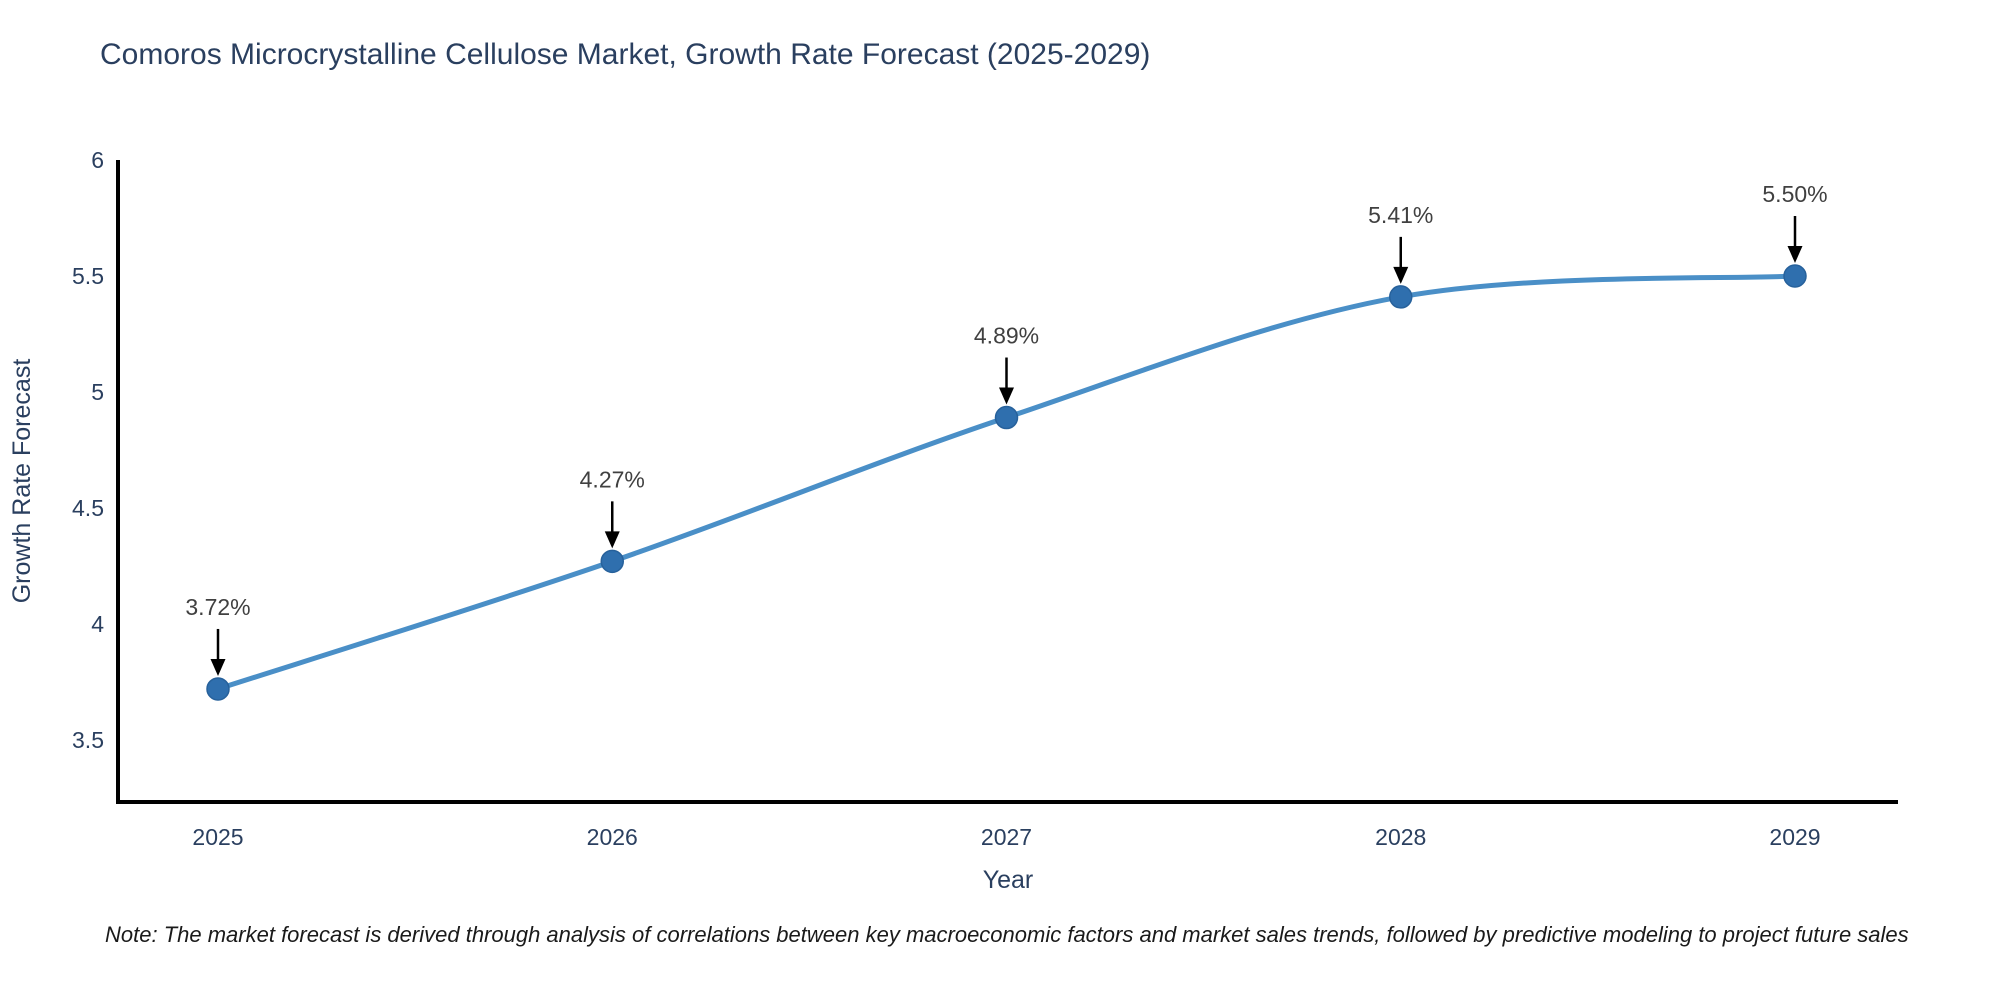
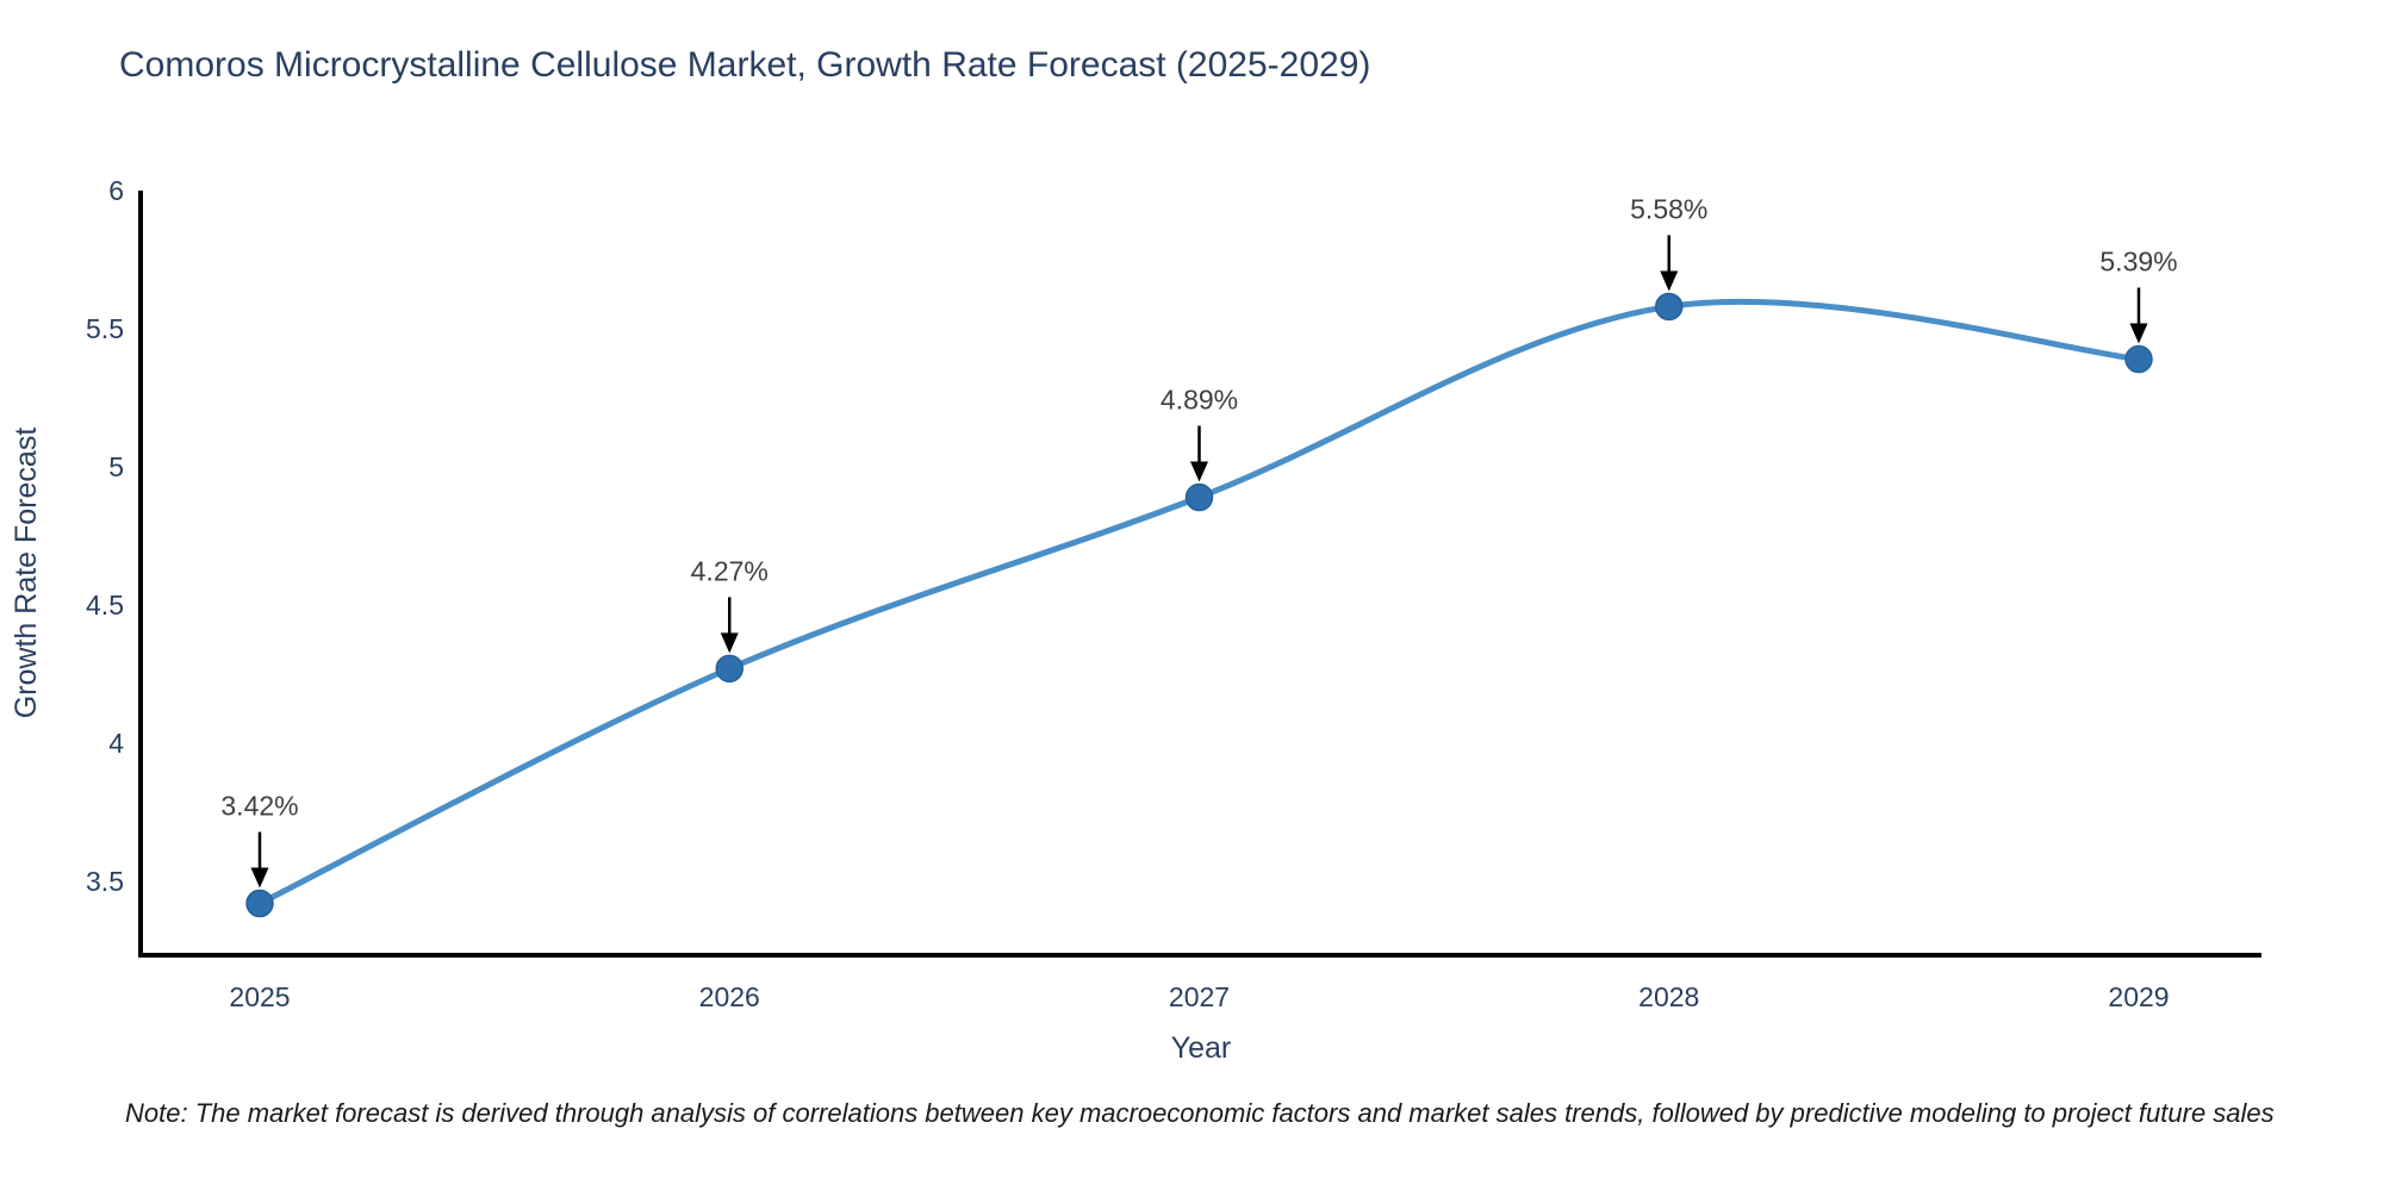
2025: 3.72% -> 3.42%
2028: 5.41% -> 5.58%
2029: 5.50% -> 5.39%
